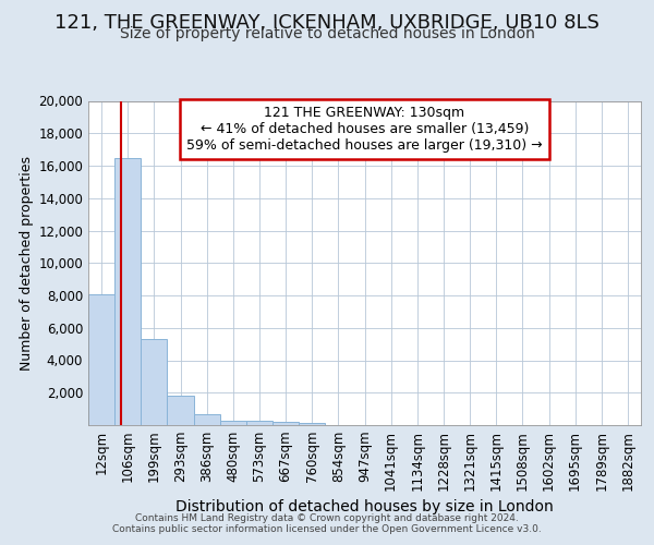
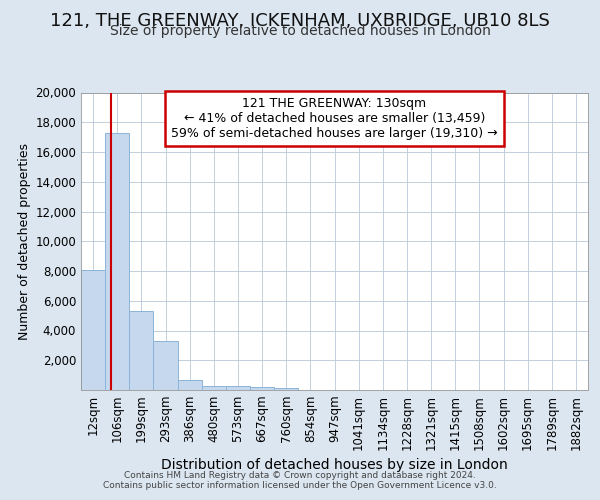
106sqm: 16,500 -> 17,300
293sqm: 1,800 -> 3,300
